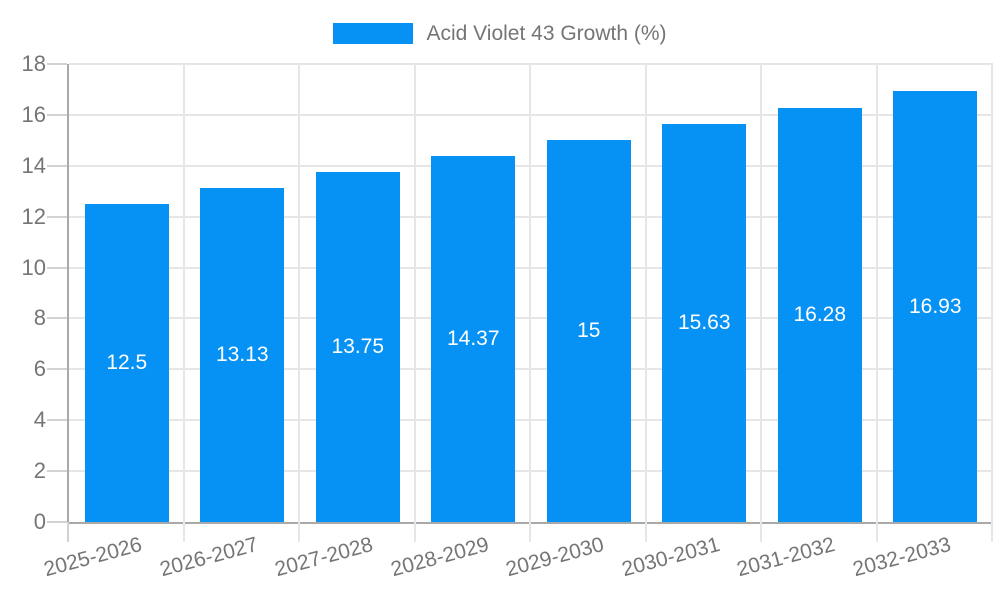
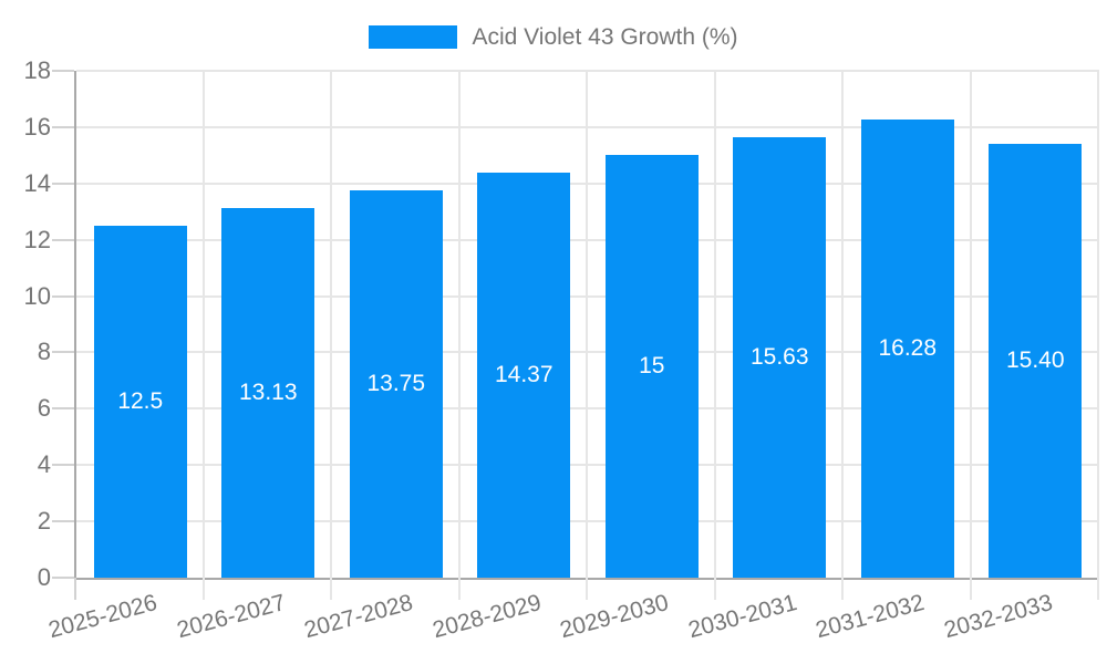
2032-2033: 16.93 -> 15.40
